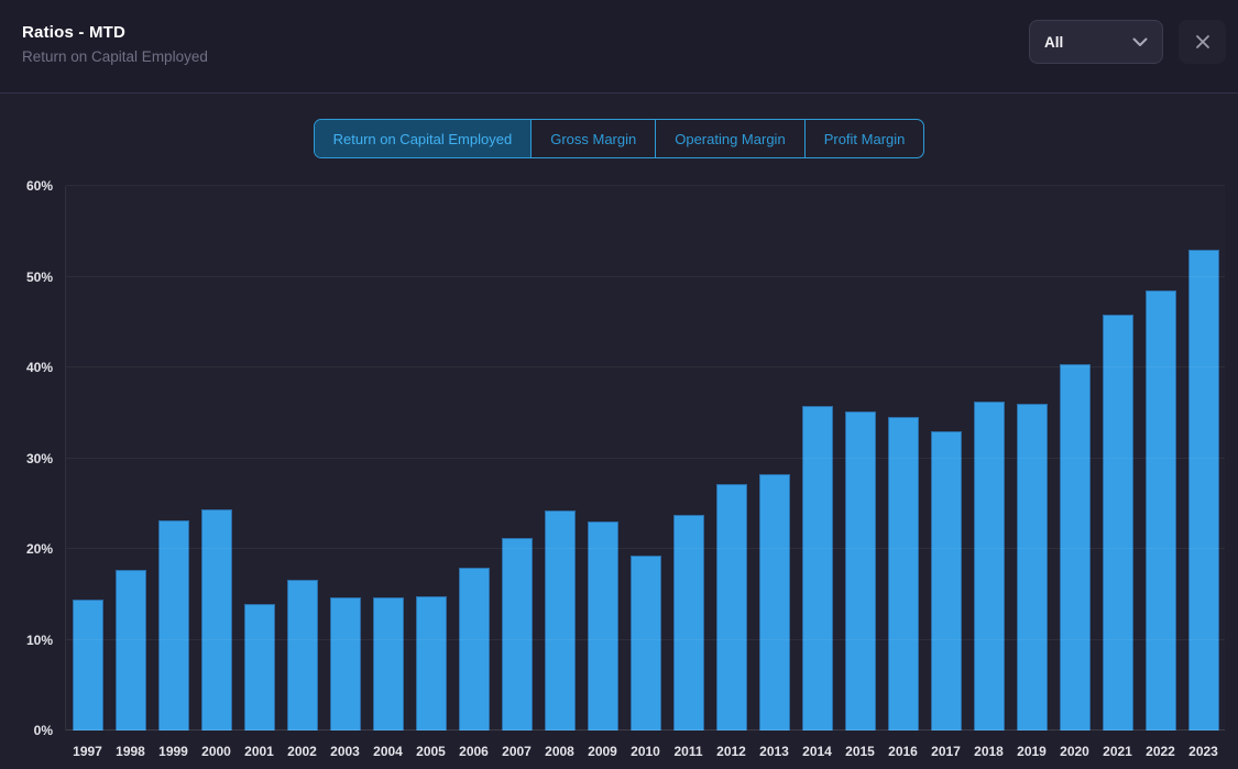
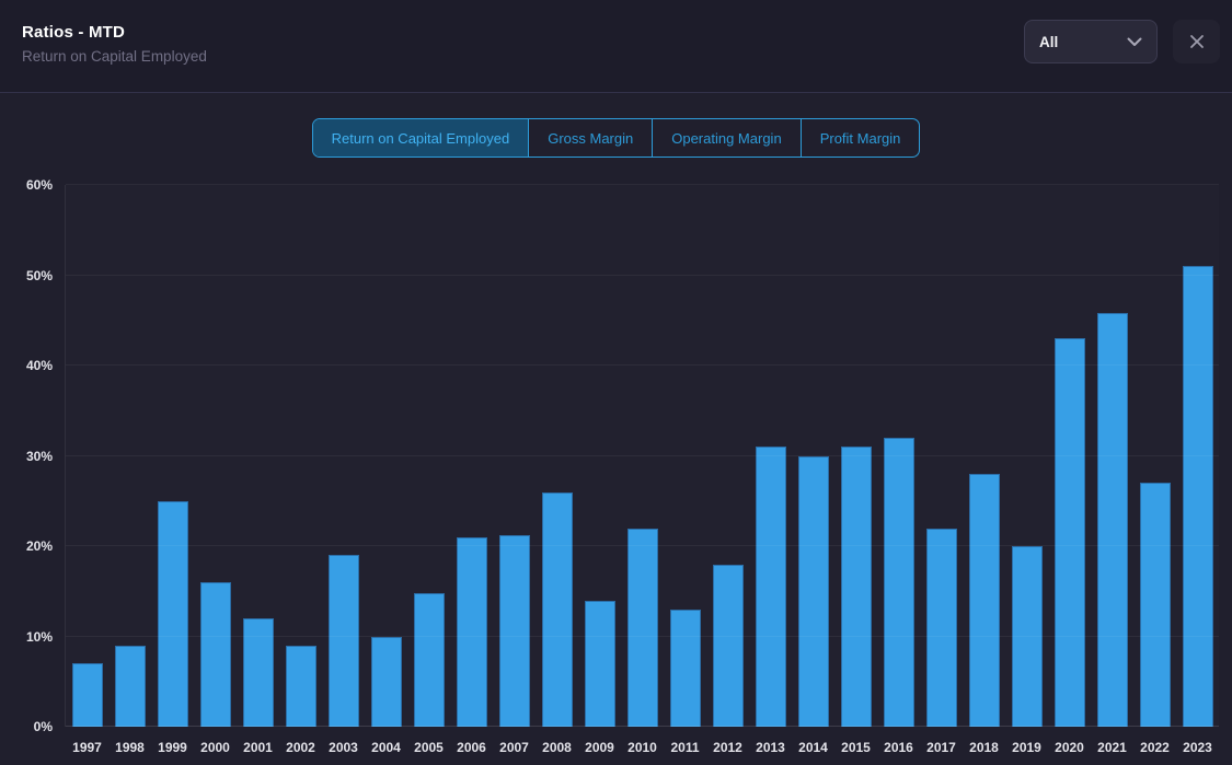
1997: 14% -> 7%
1998: 18% -> 9%
1999: 23% -> 25%
2000: 24% -> 16%
2001: 14% -> 12%
2002: 17% -> 9%
2003: 15% -> 19%
2004: 15% -> 10%
2006: 18% -> 21%
2008: 24% -> 26%
2009: 23% -> 14%
2010: 19% -> 22%
2011: 24% -> 13%
2012: 27% -> 18%
2013: 28% -> 31%
2014: 36% -> 30%
2015: 35% -> 31%
2016: 35% -> 32%
2017: 33% -> 22%
2018: 36% -> 28%
2019: 36% -> 20%
2020: 40% -> 43%
2022: 48% -> 27%
2023: 53% -> 51%
